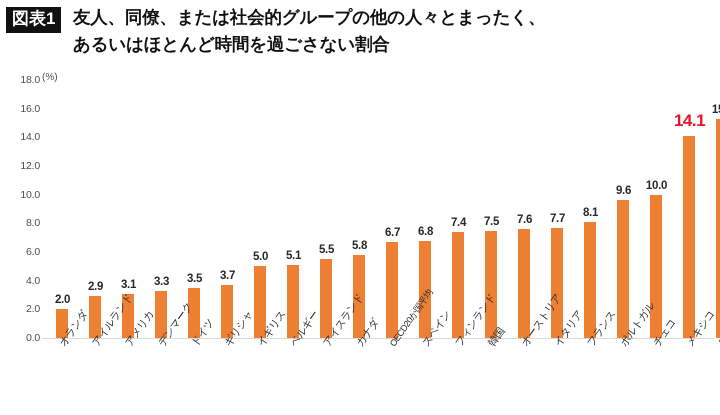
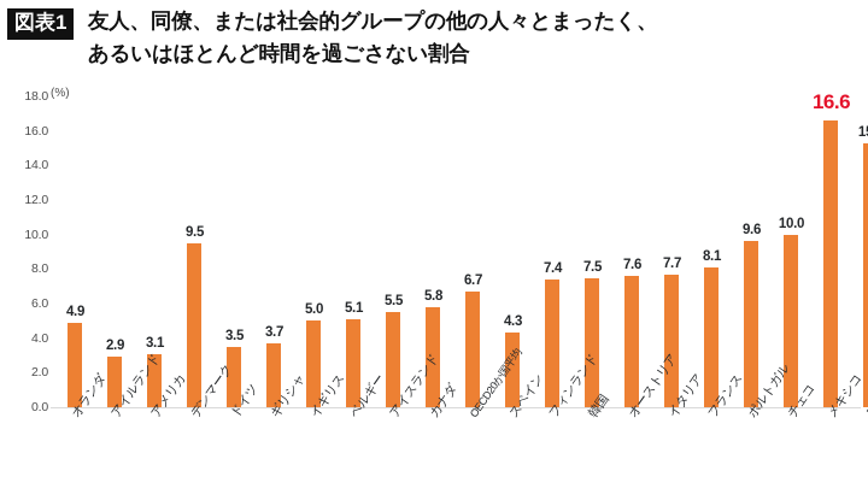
オランダ: 2.0 -> 4.9
デンマーク: 3.3 -> 9.5
スペイン: 6.8 -> 4.3
メキシコ: 14.1 -> 16.6
